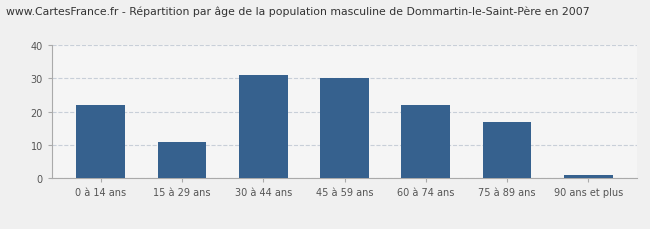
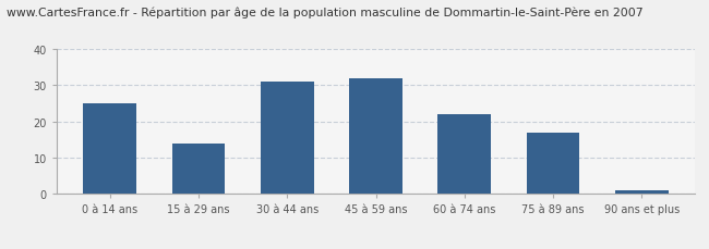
0 à 14 ans: 22 -> 25
15 à 29 ans: 11 -> 14
45 à 59 ans: 30 -> 32
